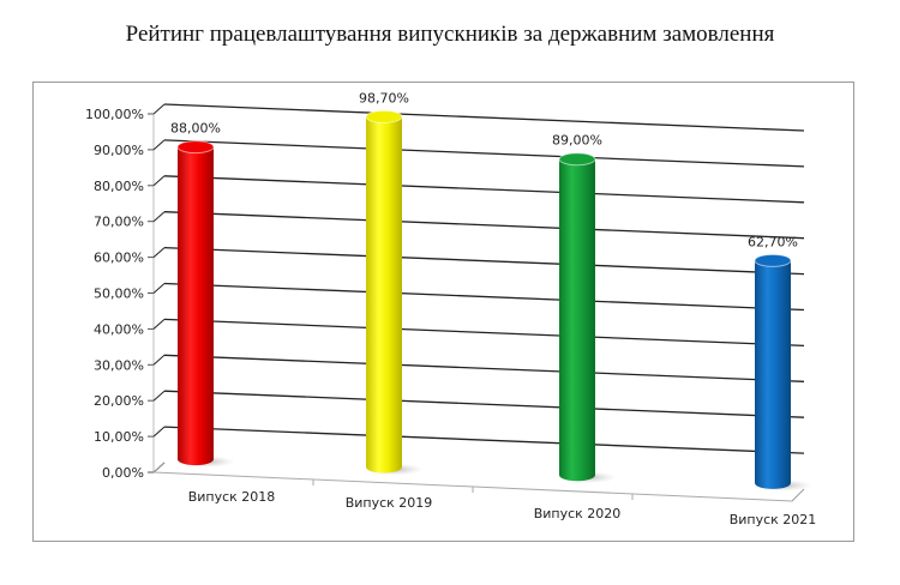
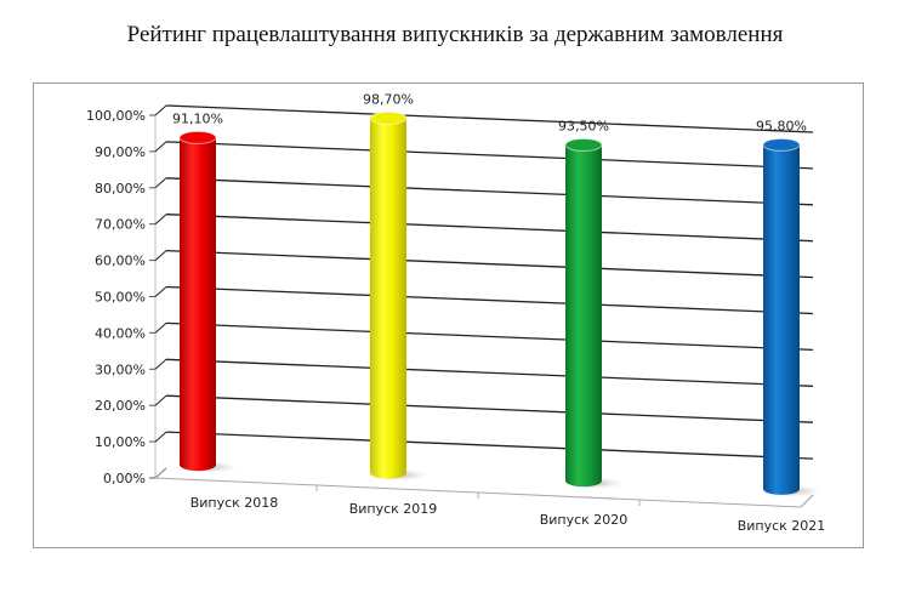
Випуск 2018: 88,00% -> 91,10%
Випуск 2020: 89,00% -> 93,50%
Випуск 2021: 62,70% -> 95,80%
